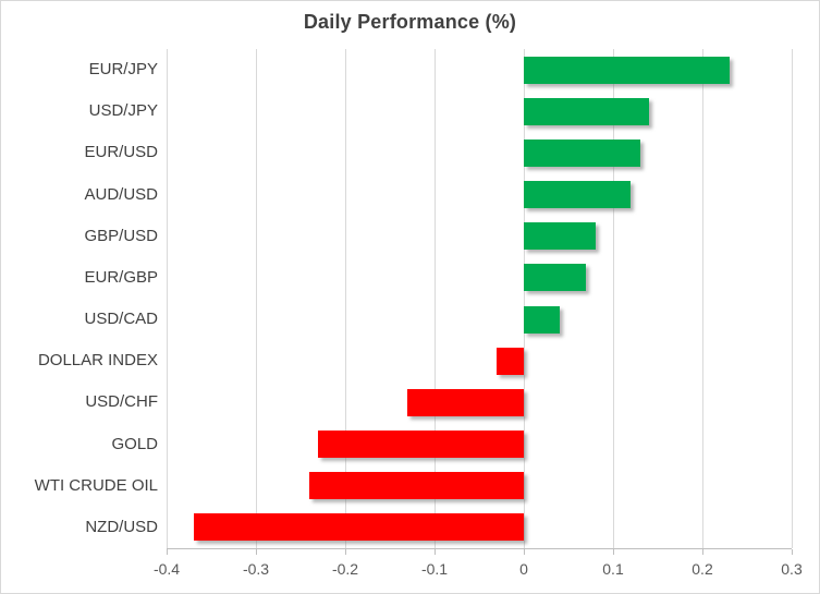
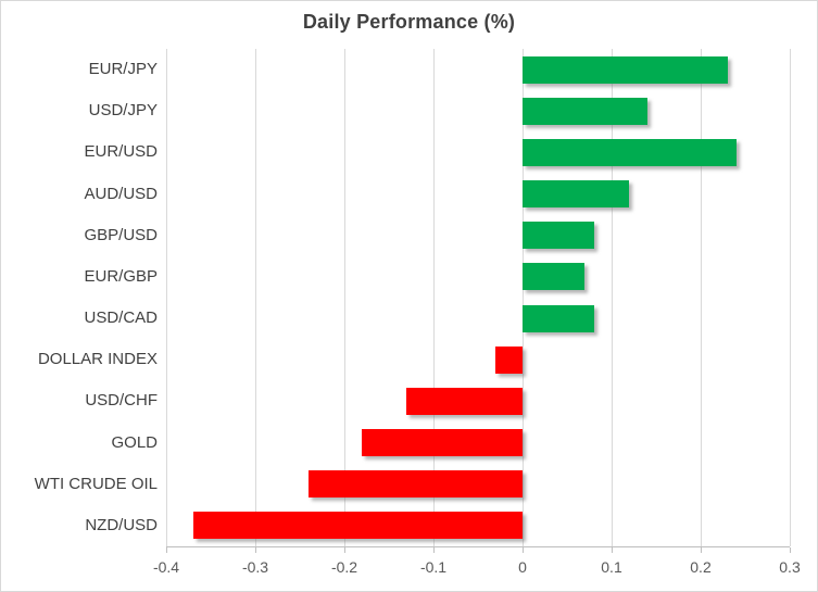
EUR/USD: 0.13 -> 0.24
USD/CAD: 0.04 -> 0.08
GOLD: -0.23 -> -0.18
